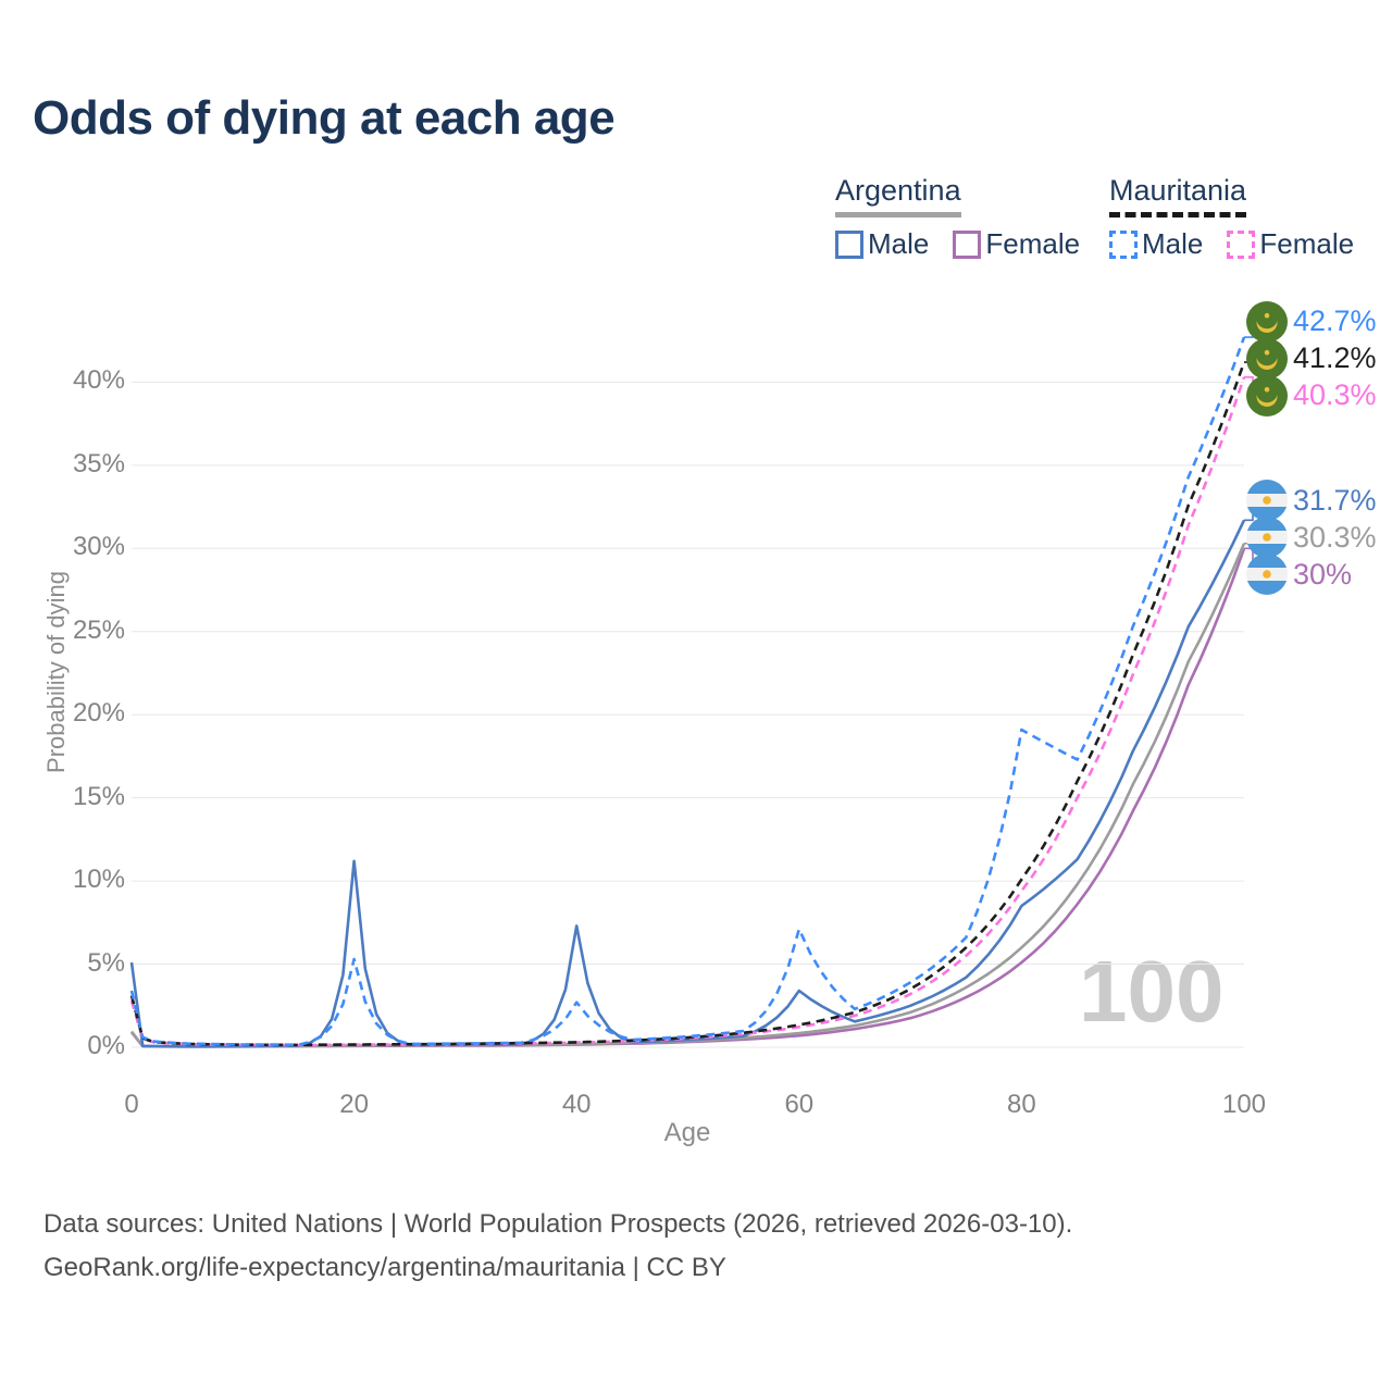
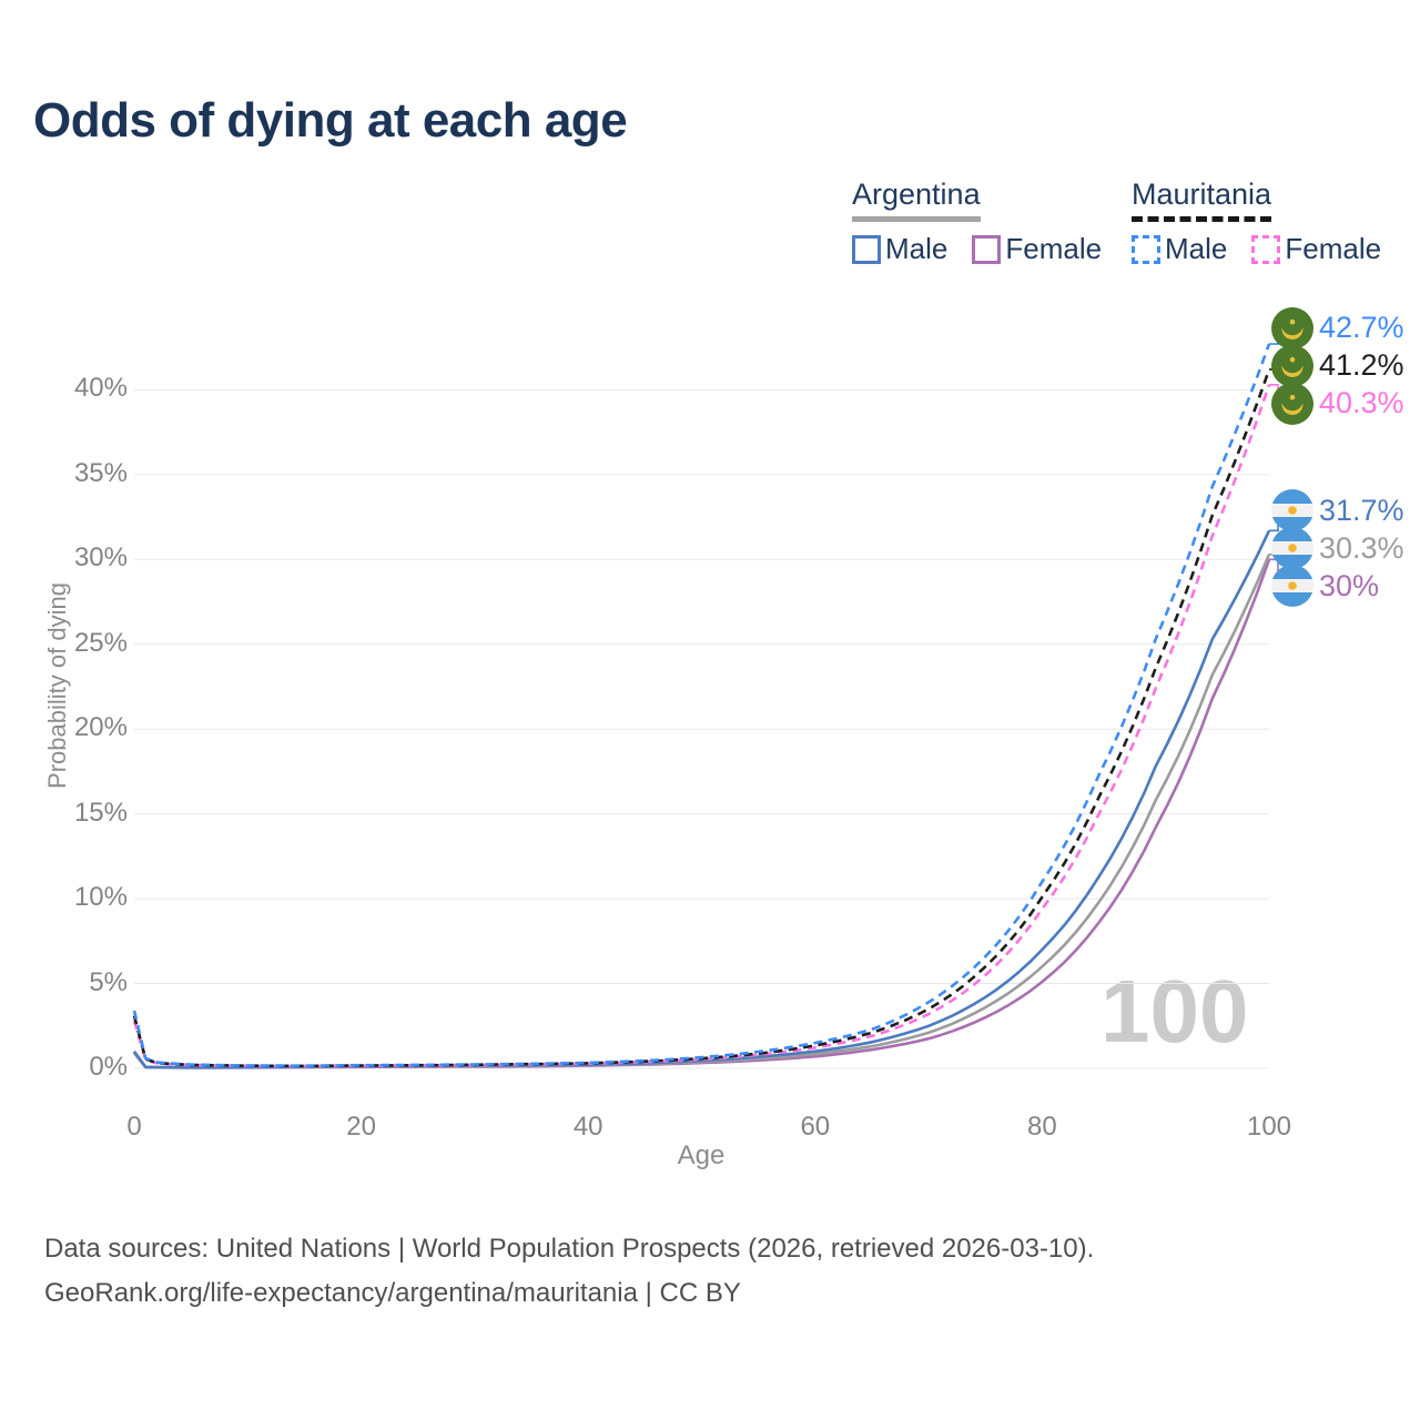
Argentina Male/0: 5.1% -> 1.0%
Mauritania Male/20: 5.3% -> 0.2%
Argentina Male/20: 11.2% -> 0.1%
Mauritania Male/40: 2.7% -> 0.3%
Argentina Male/40: 7.3% -> 0.2%
Mauritania Male/60: 7.1% -> 1.5%
Argentina Male/60: 3.4% -> 1.0%
Mauritania Male/80: 19.1% -> 11.0%
Argentina Male/80: 8.5% -> 7.0%
